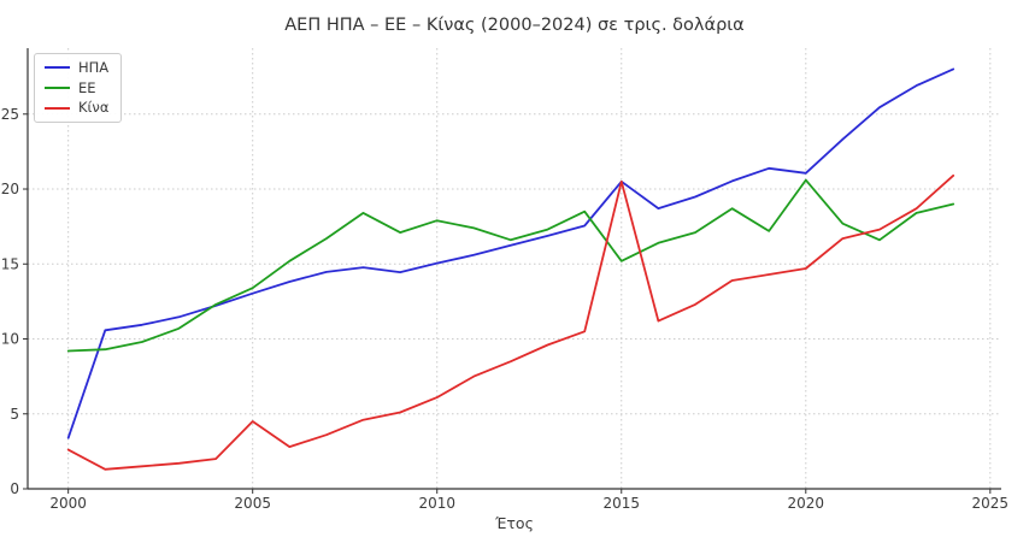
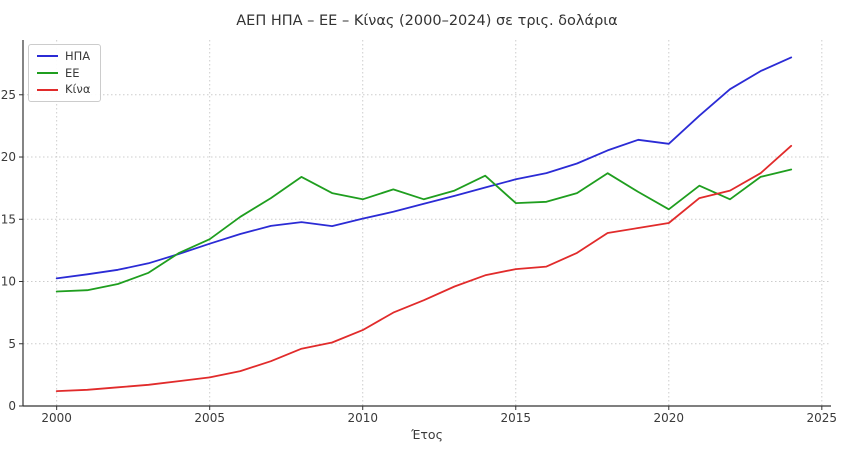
ΗΠΑ/2000: 3.4 -> 10.2
Κίνα/2000: 2.6 -> 1.2
Κίνα/2005: 4.5 -> 2.3
ΕΕ/2010: 17.9 -> 16.6
ΗΠΑ/2015: 20.5 -> 18.2
ΕΕ/2015: 15.2 -> 16.3
Κίνα/2015: 20.5 -> 11.0
ΕΕ/2020: 20.6 -> 15.8
